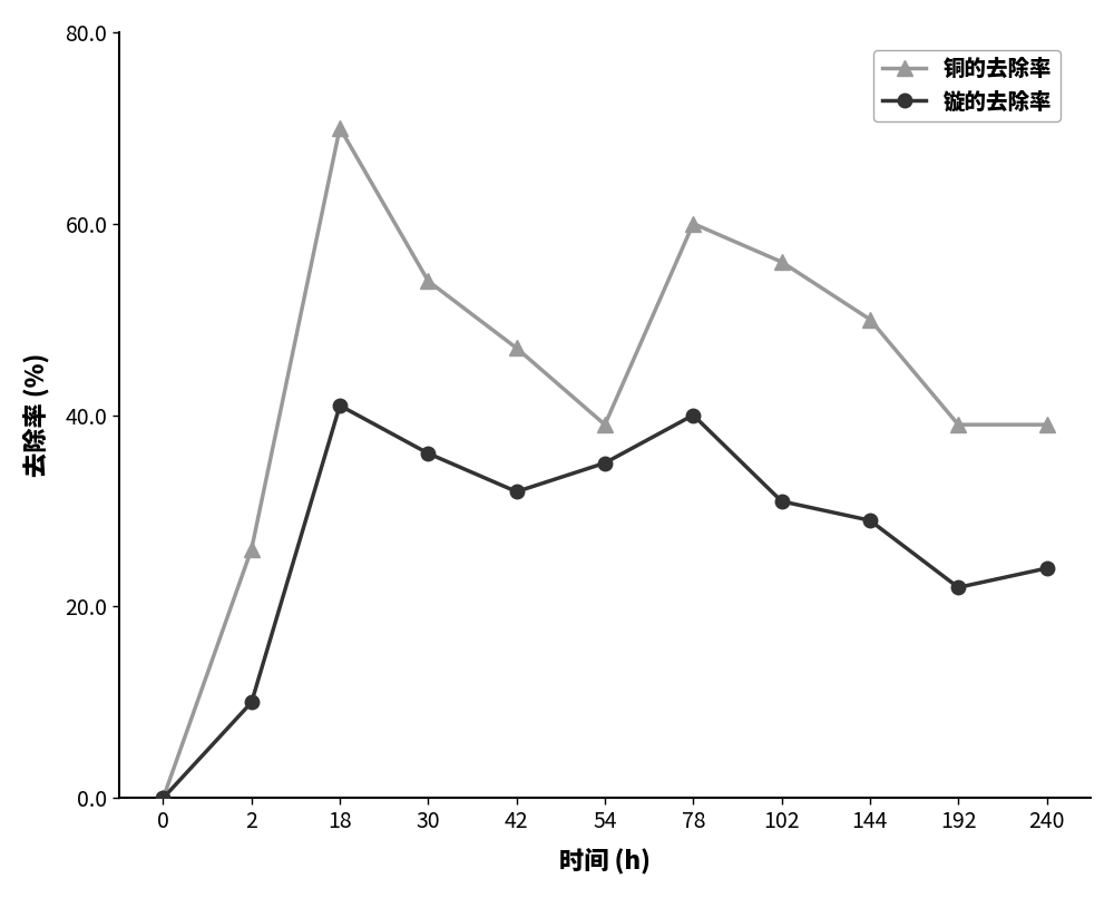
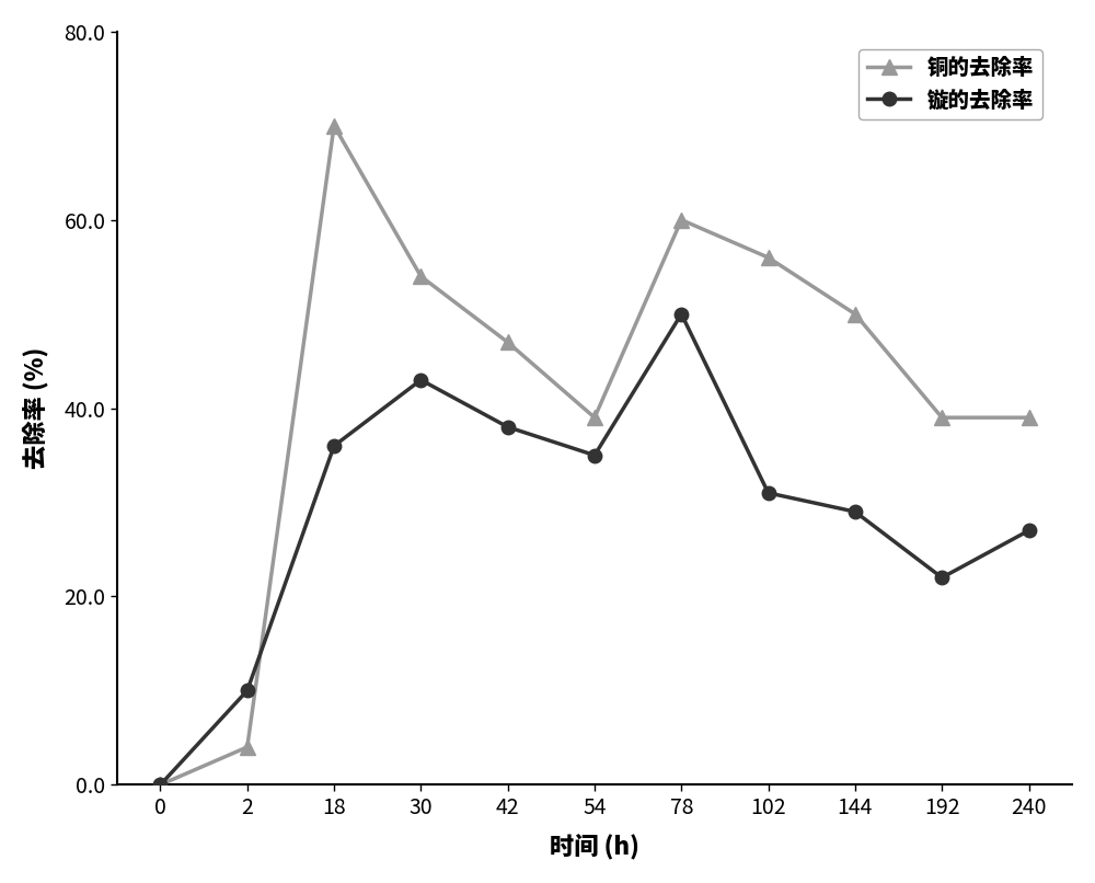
铜的去除率/2: 26 -> 4
镟的去除率/18: 41 -> 36
镟的去除率/30: 36 -> 43
镟的去除率/42: 32 -> 38
镟的去除率/78: 40 -> 50
镟的去除率/240: 24 -> 27
